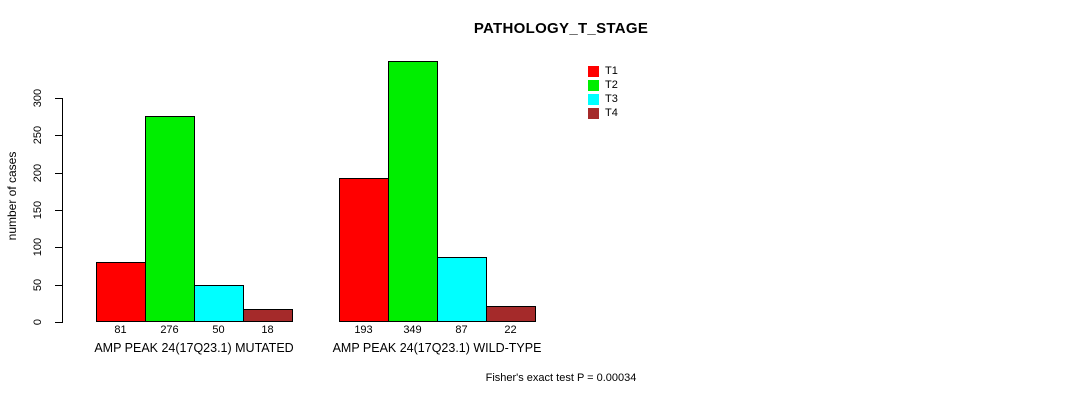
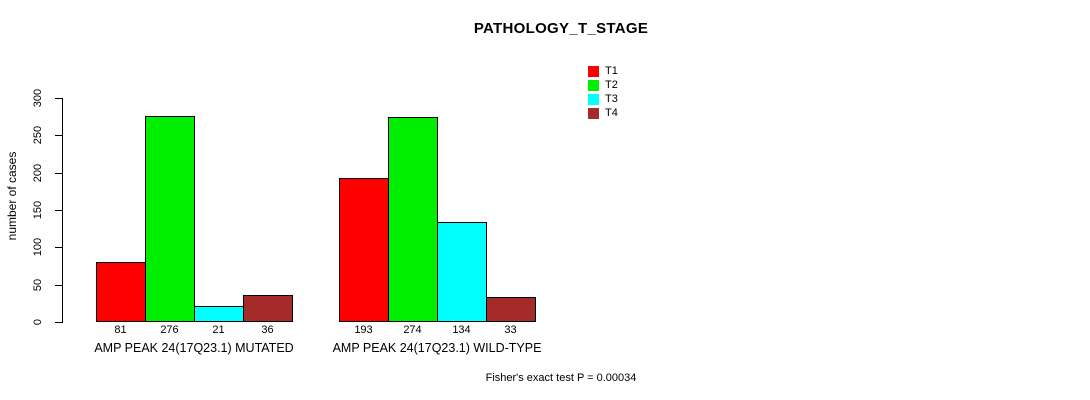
T3/AMP PEAK 24(17Q23.1) MUTATED: 50 -> 21
T4/AMP PEAK 24(17Q23.1) MUTATED: 18 -> 36
T2/AMP PEAK 24(17Q23.1) WILD-TYPE: 349 -> 274
T3/AMP PEAK 24(17Q23.1) WILD-TYPE: 87 -> 134
T4/AMP PEAK 24(17Q23.1) WILD-TYPE: 22 -> 33
